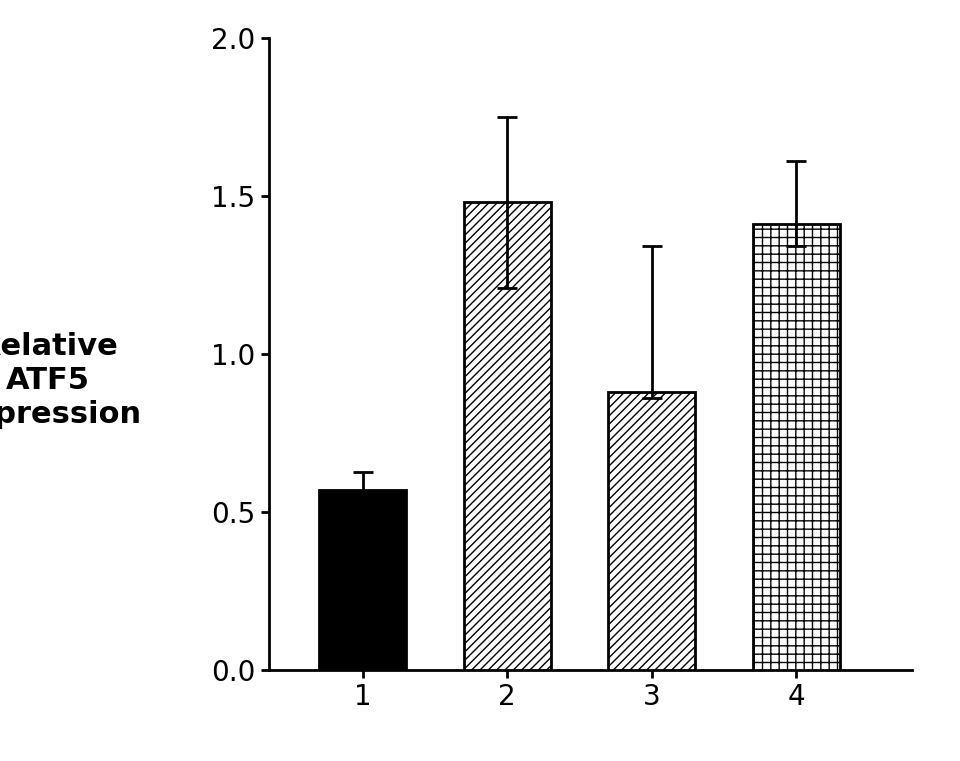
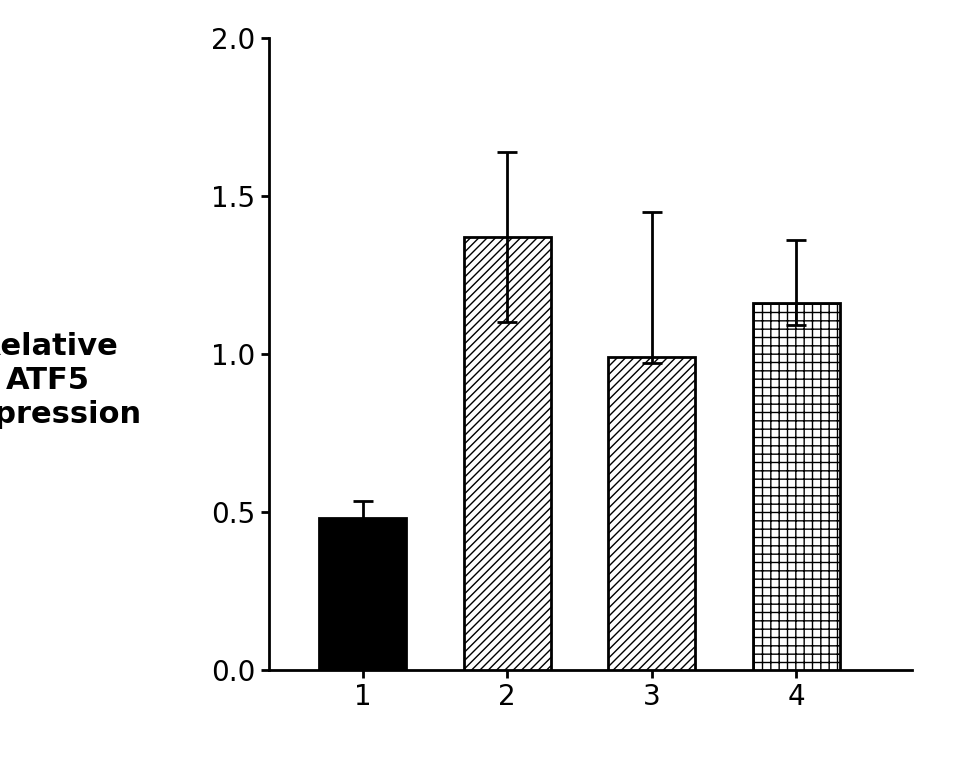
1: 0.57 -> 0.48
2: 1.48 -> 1.37
3: 0.88 -> 0.99
4: 1.41 -> 1.16
